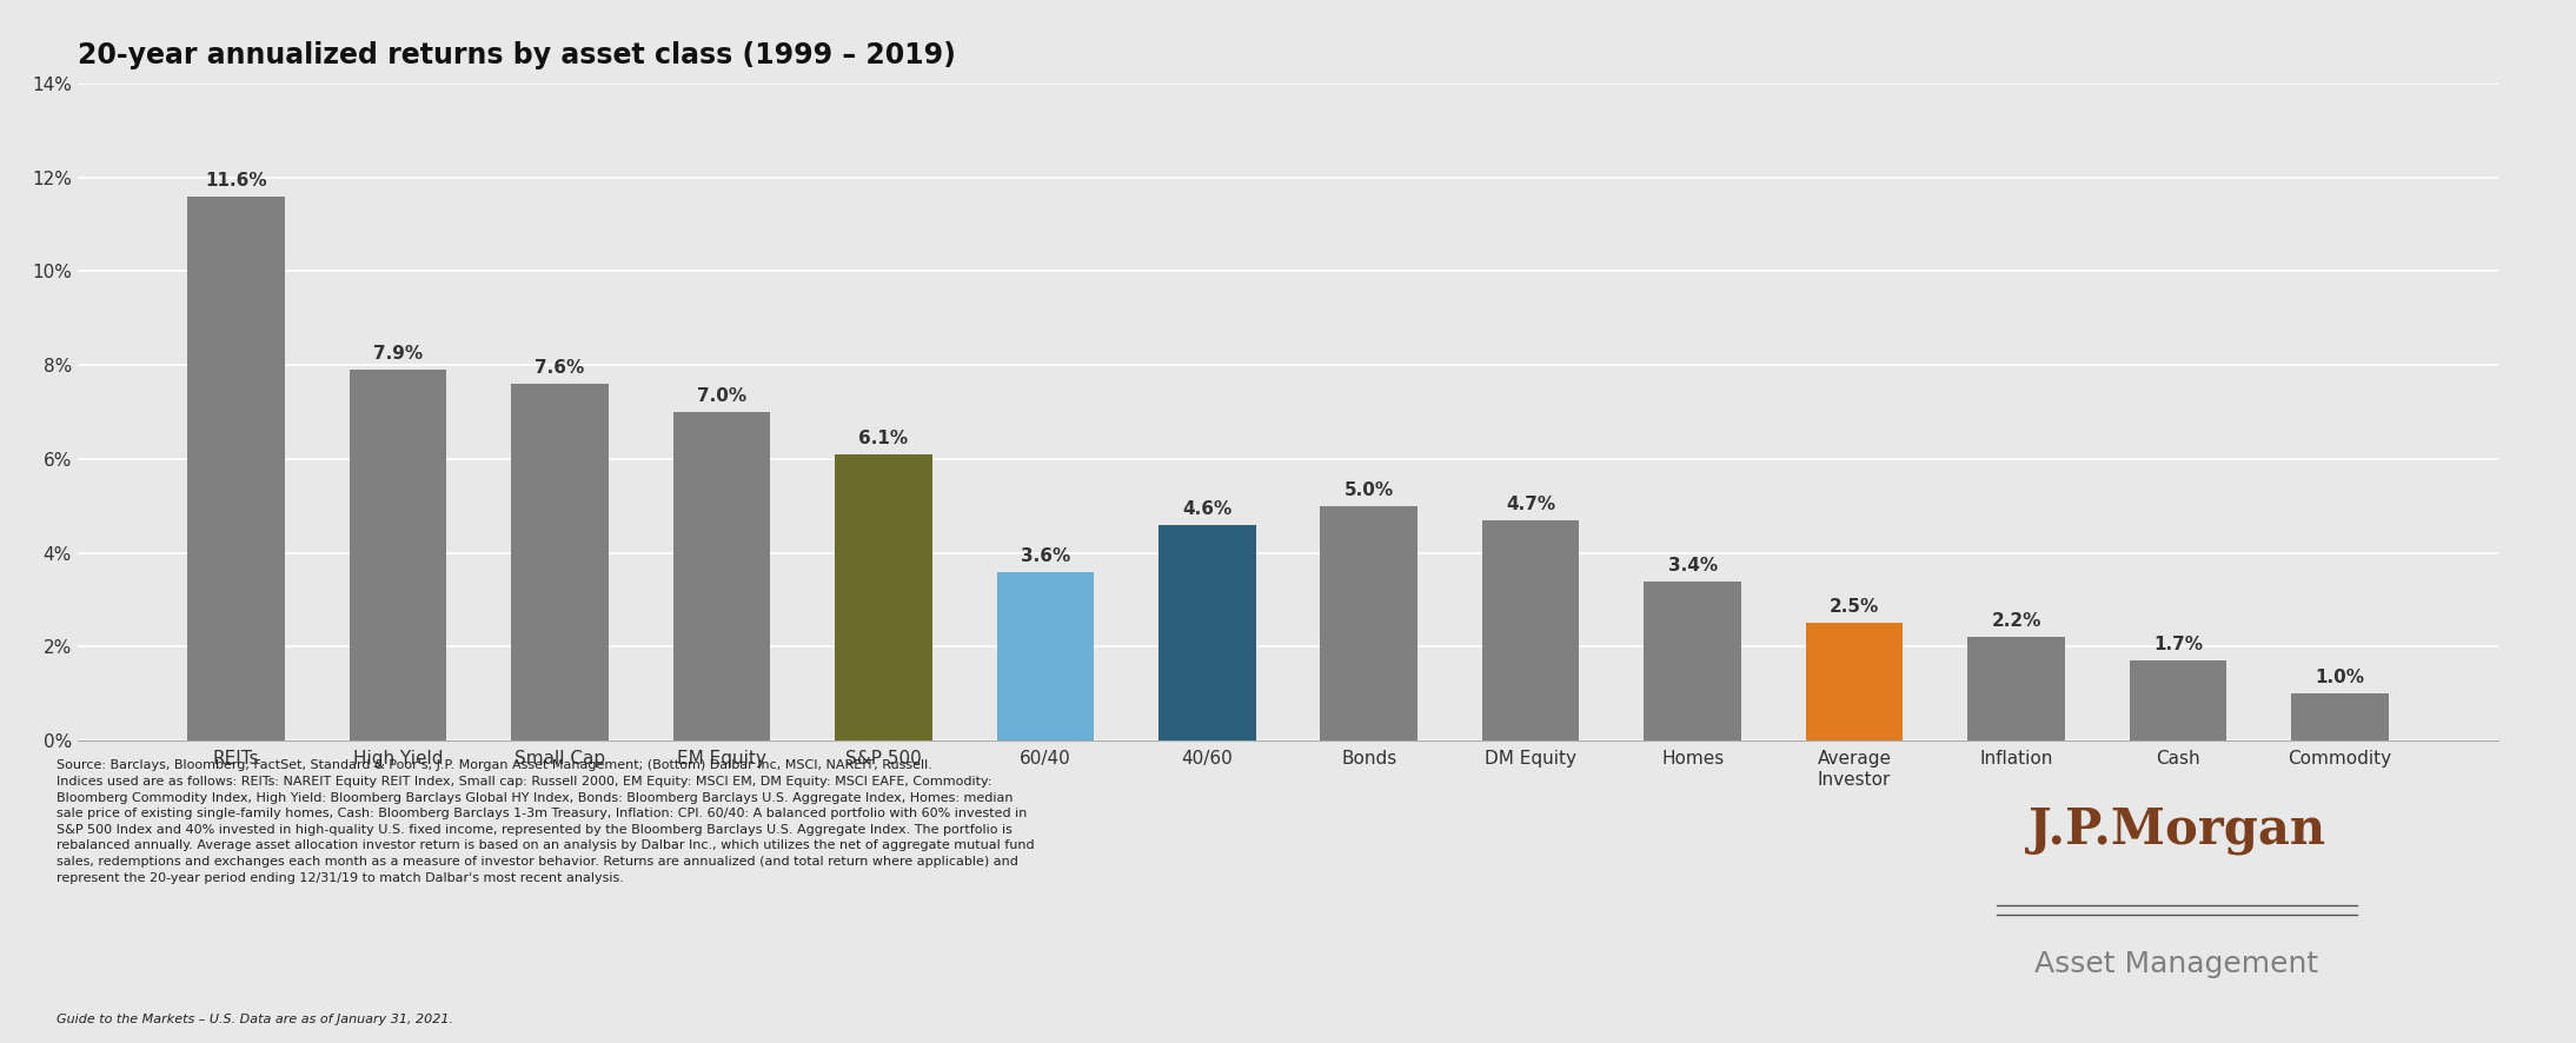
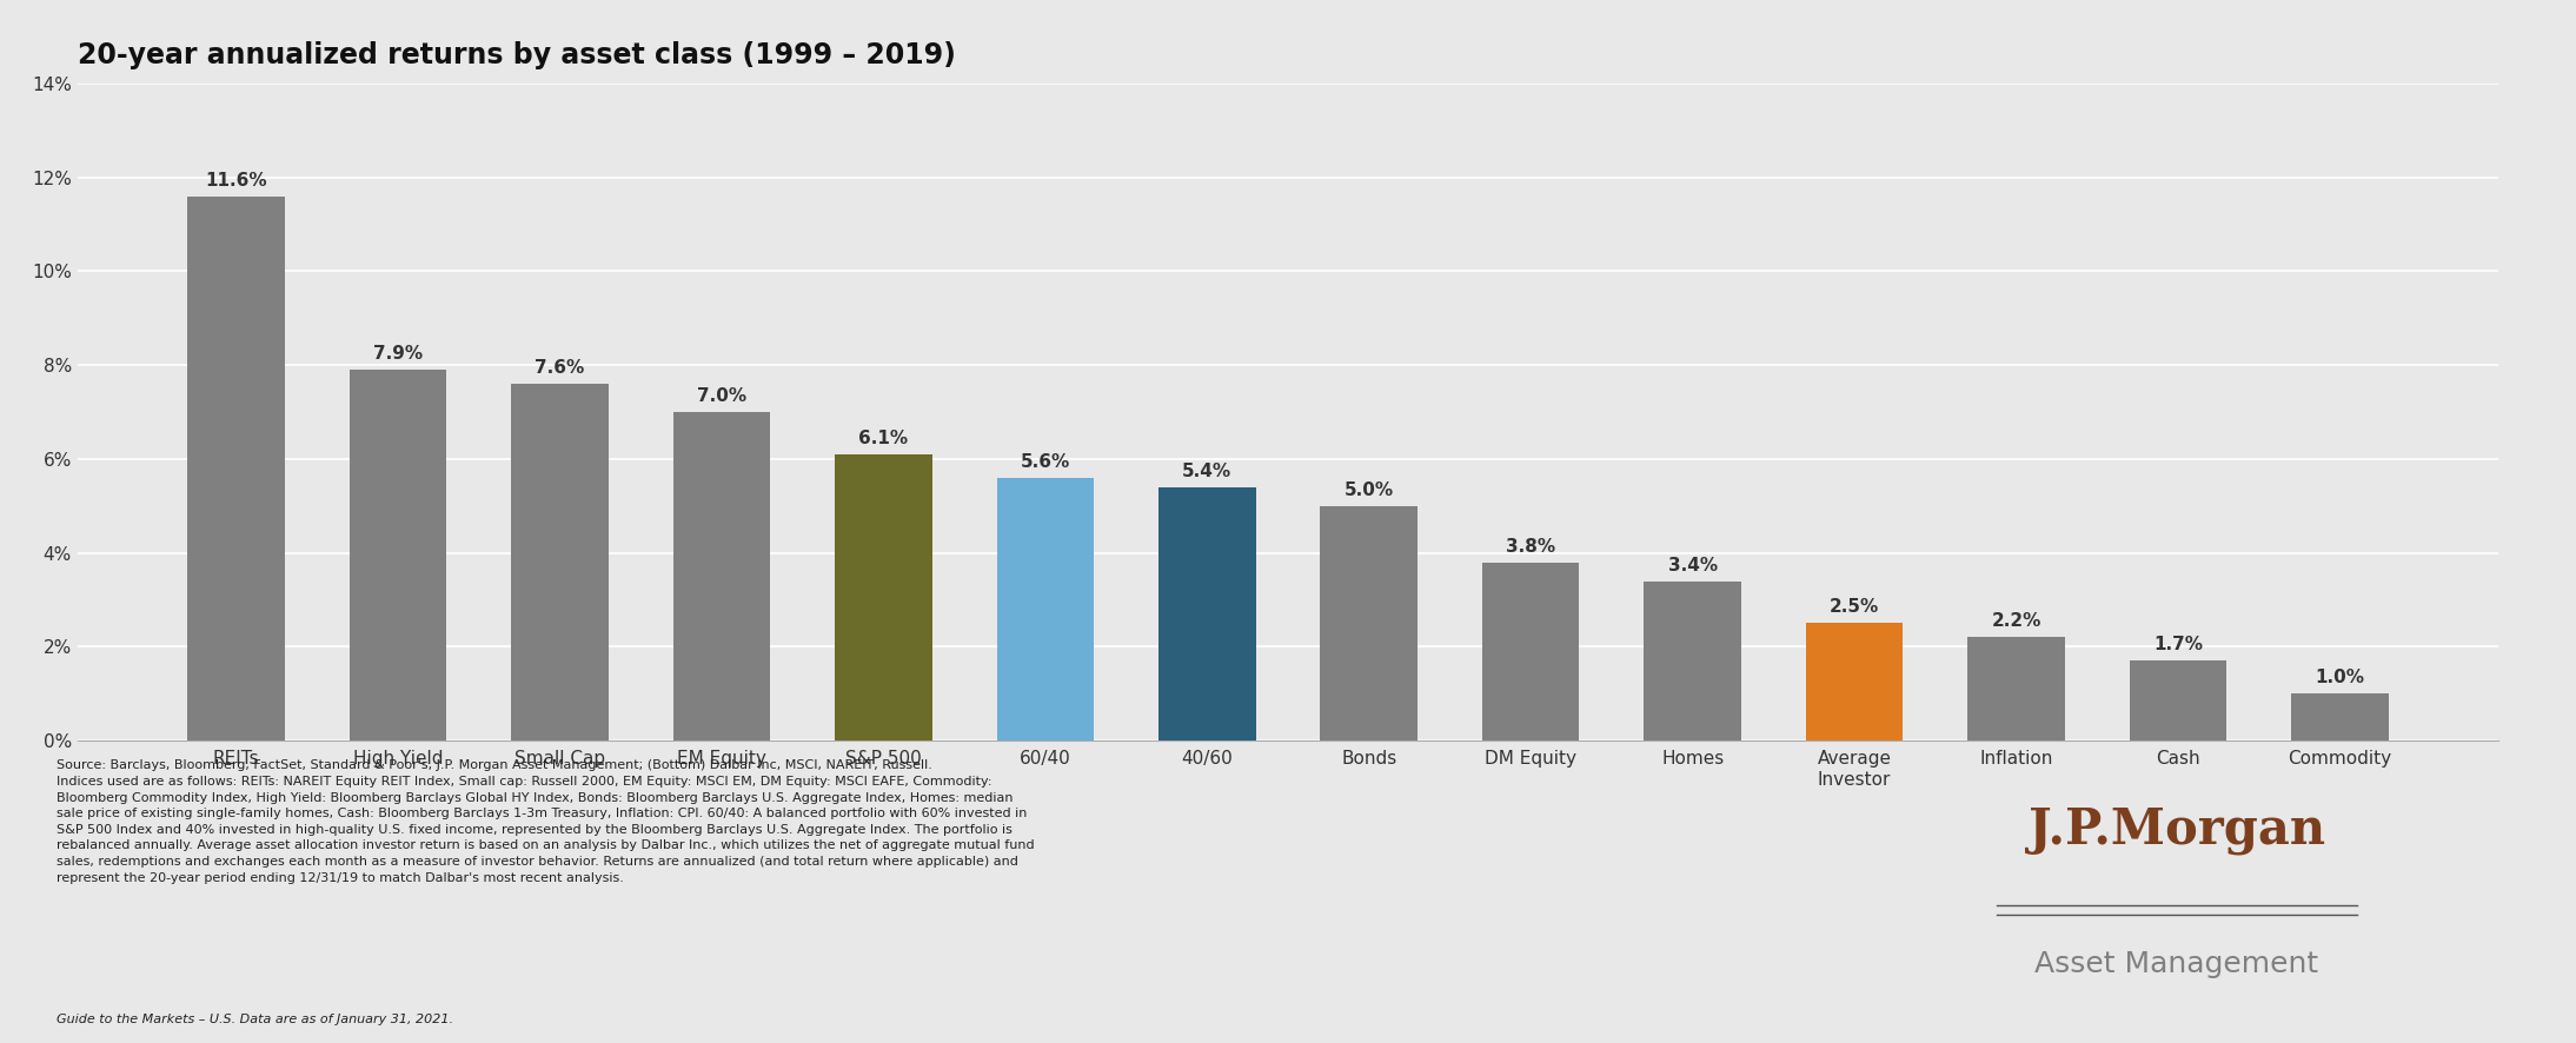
60/40: 3.6% -> 5.6%
40/60: 4.6% -> 5.4%
DM Equity: 4.7% -> 3.8%
